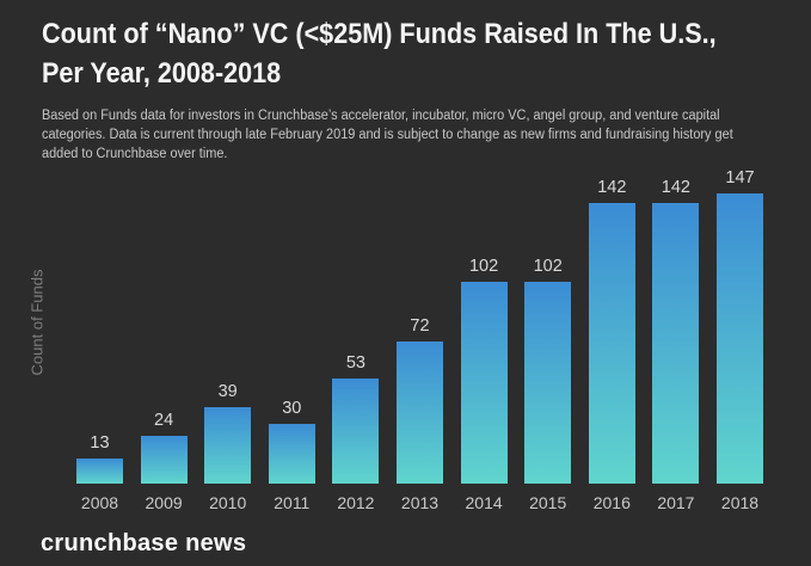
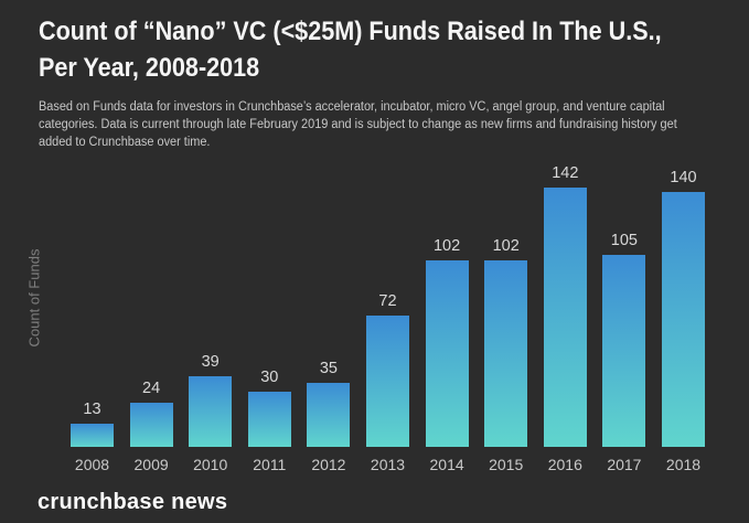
2012: 53 -> 35
2017: 142 -> 105
2018: 147 -> 140
